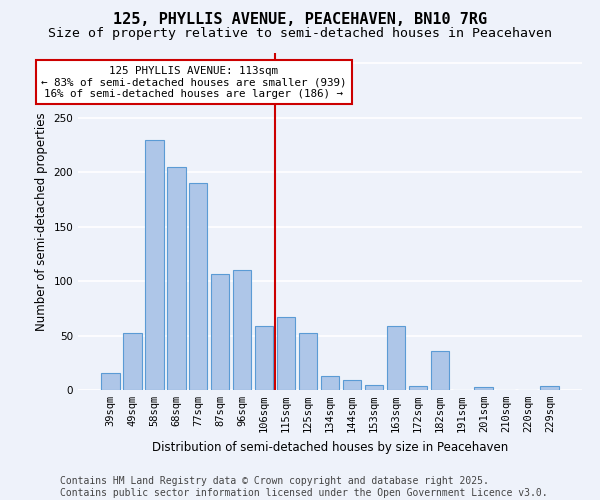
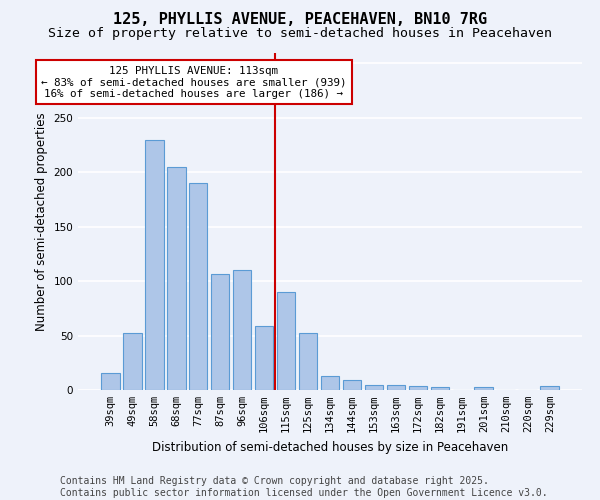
115sqm: 67 -> 90
163sqm: 59 -> 5
182sqm: 36 -> 3
